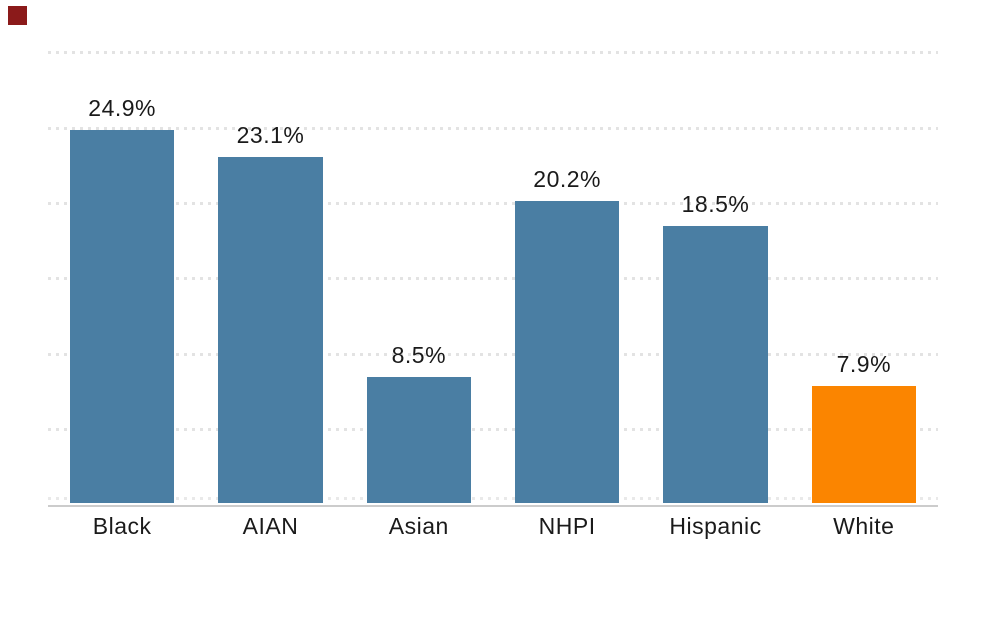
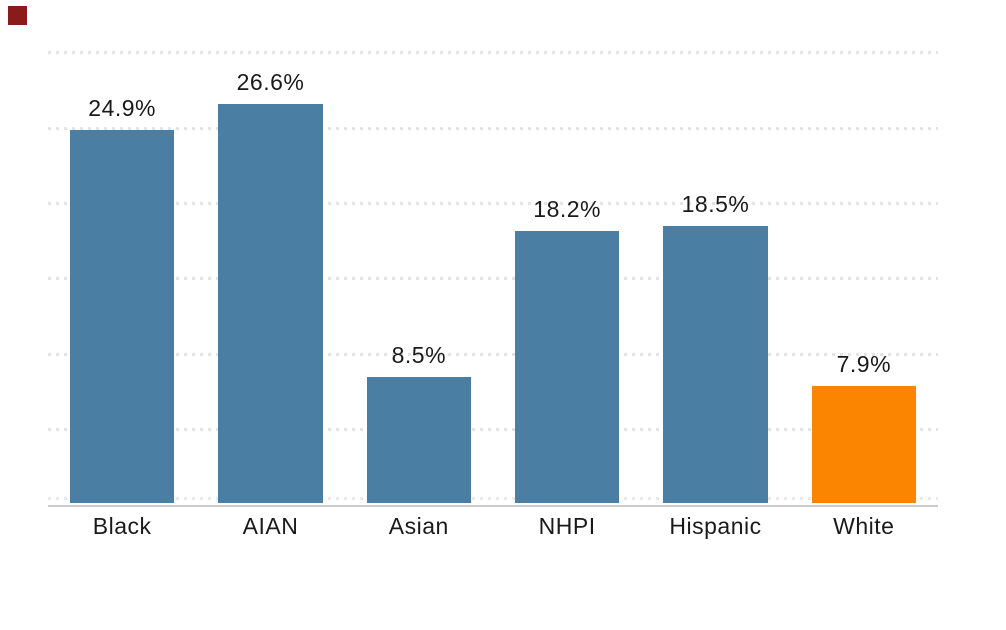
AIAN: 23.1% -> 26.6%
NHPI: 20.2% -> 18.2%
